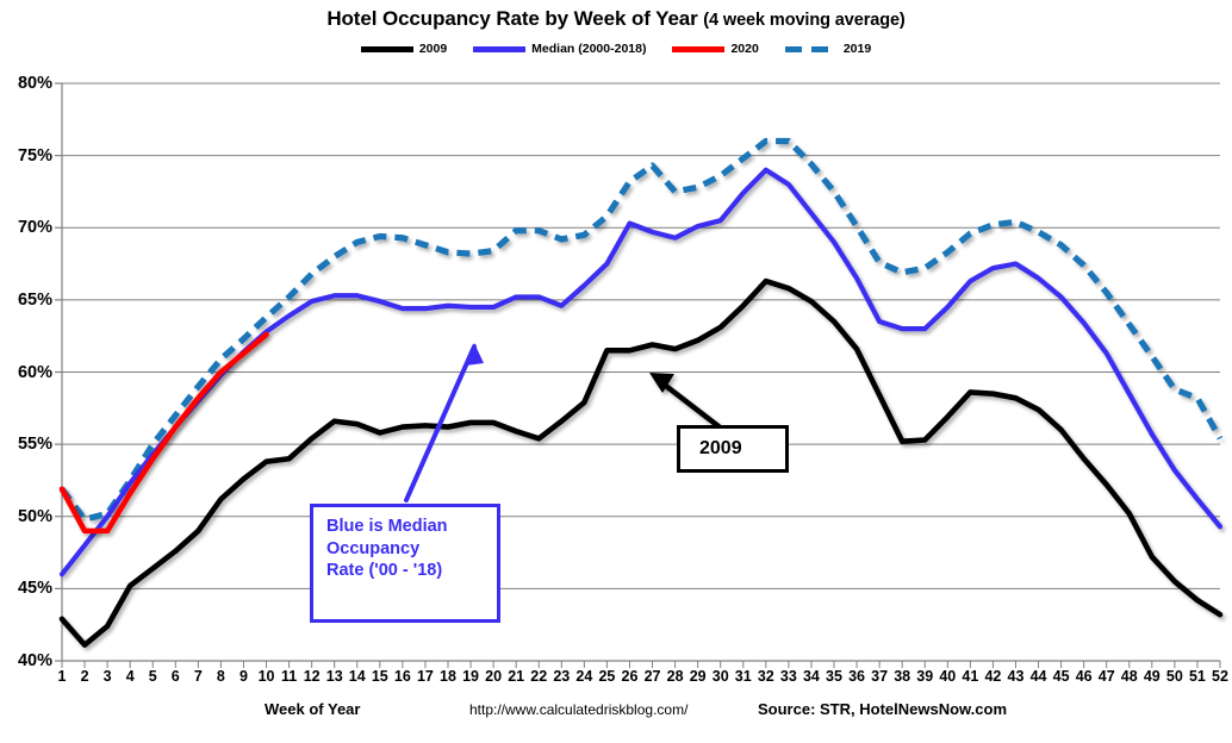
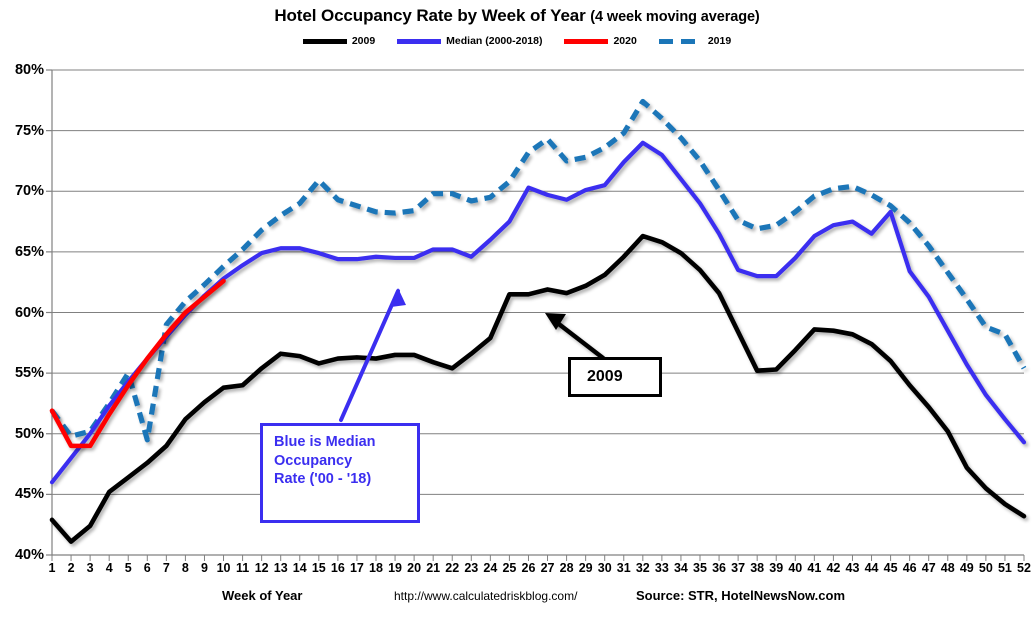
2019/6: 57.0% -> 49.5%
2019/15: 69.4% -> 70.9%
2019/32: 76.0% -> 77.4%
Median (2000-2018)/45: 65.2% -> 68.3%
